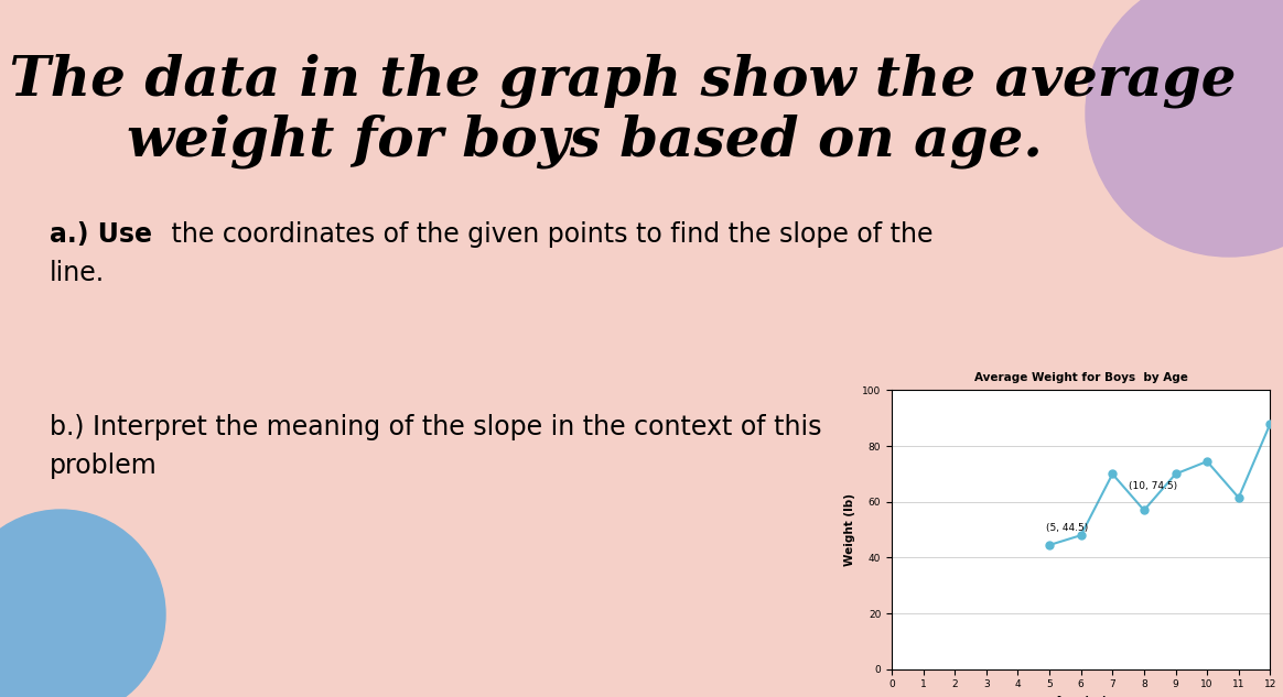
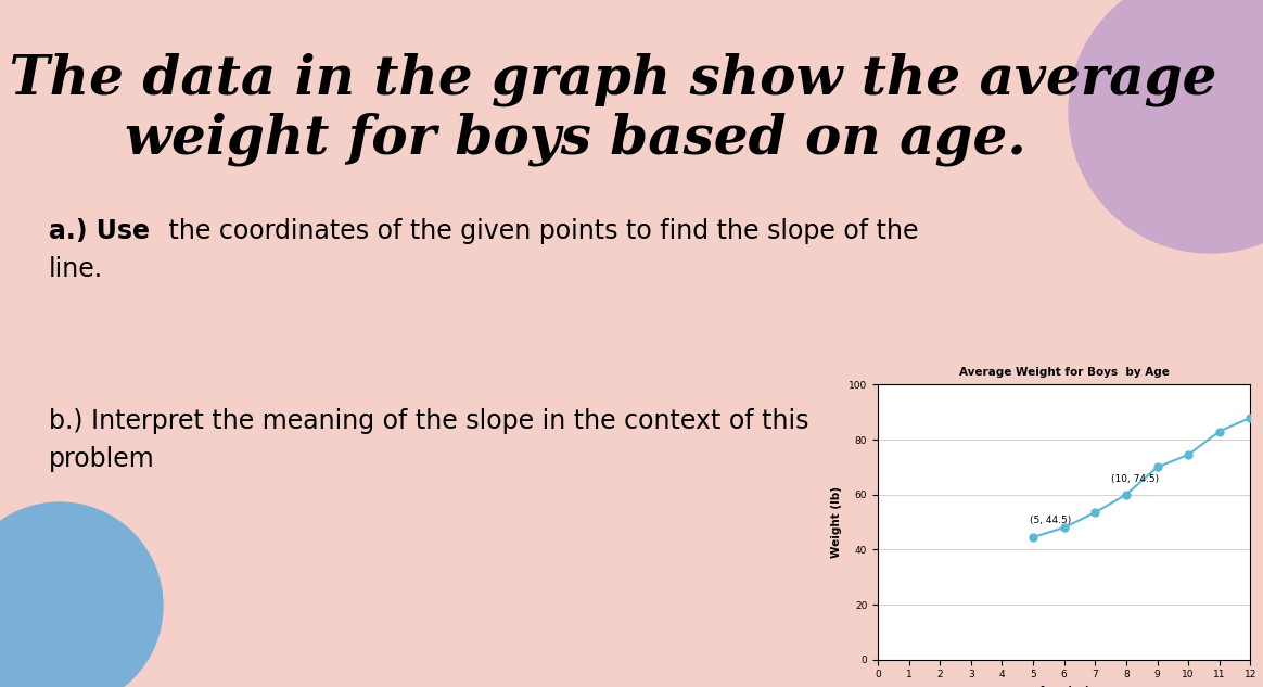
7: 70.0 -> 53.5
8: 57.0 -> 60.0
11: 61.5 -> 83.0
